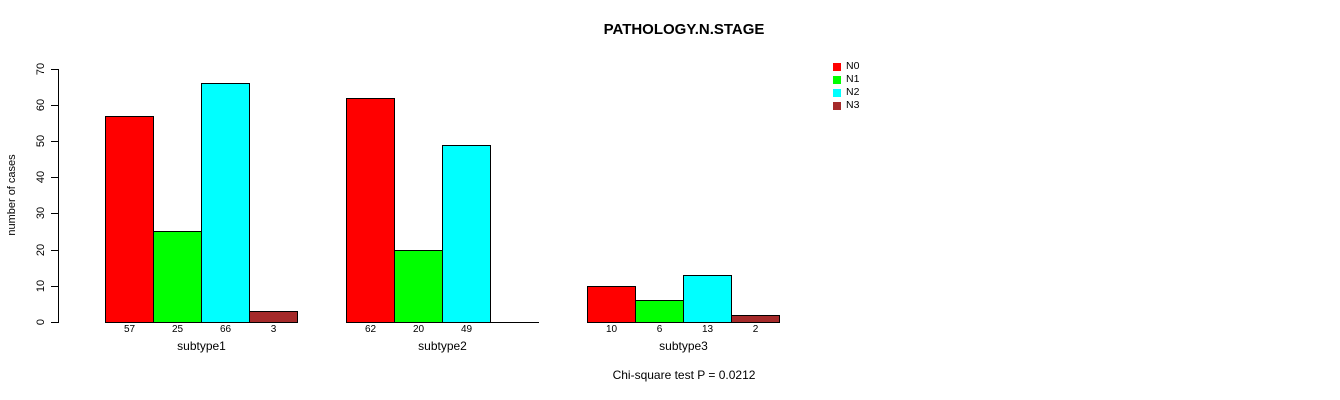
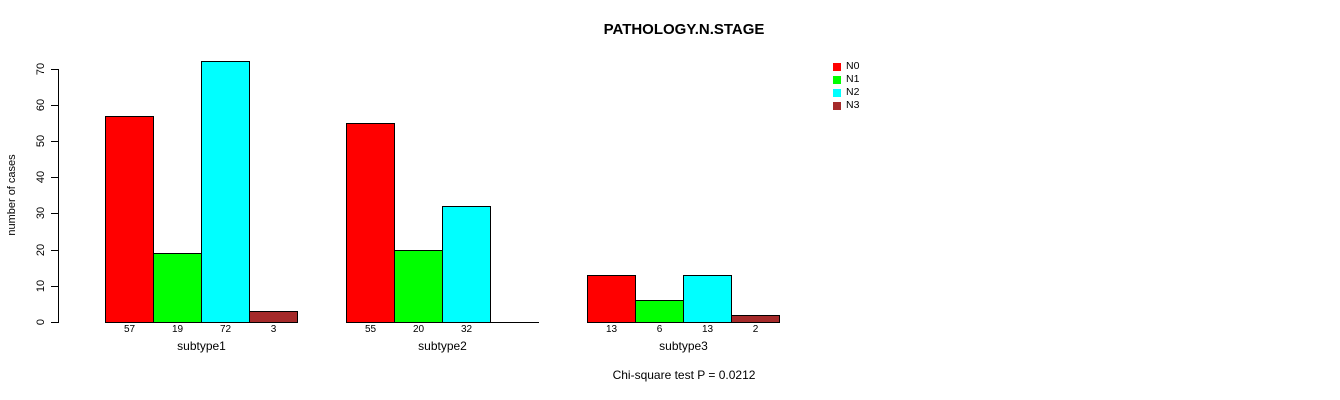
N1/subtype1: 25 -> 19
N2/subtype1: 66 -> 72
N0/subtype2: 62 -> 55
N2/subtype2: 49 -> 32
N0/subtype3: 10 -> 13
